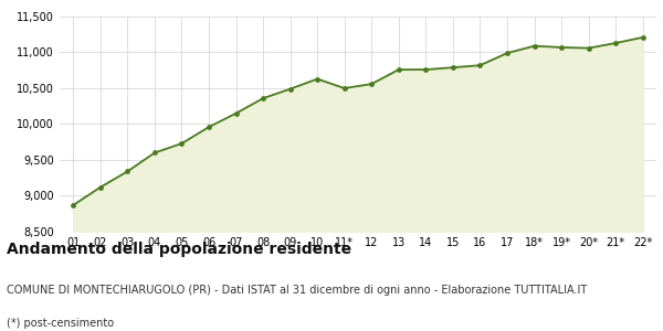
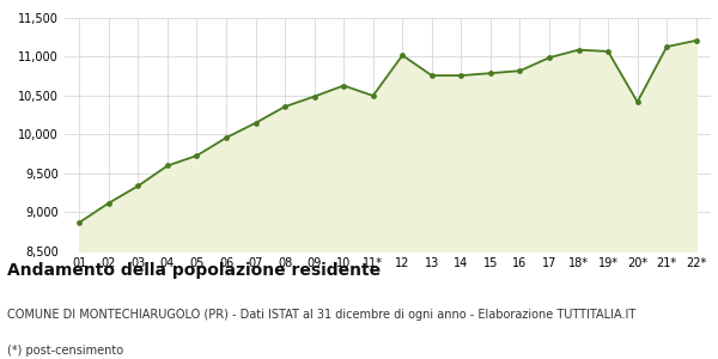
12: 10,560 -> 11,020
20*: 11,060 -> 10,420
